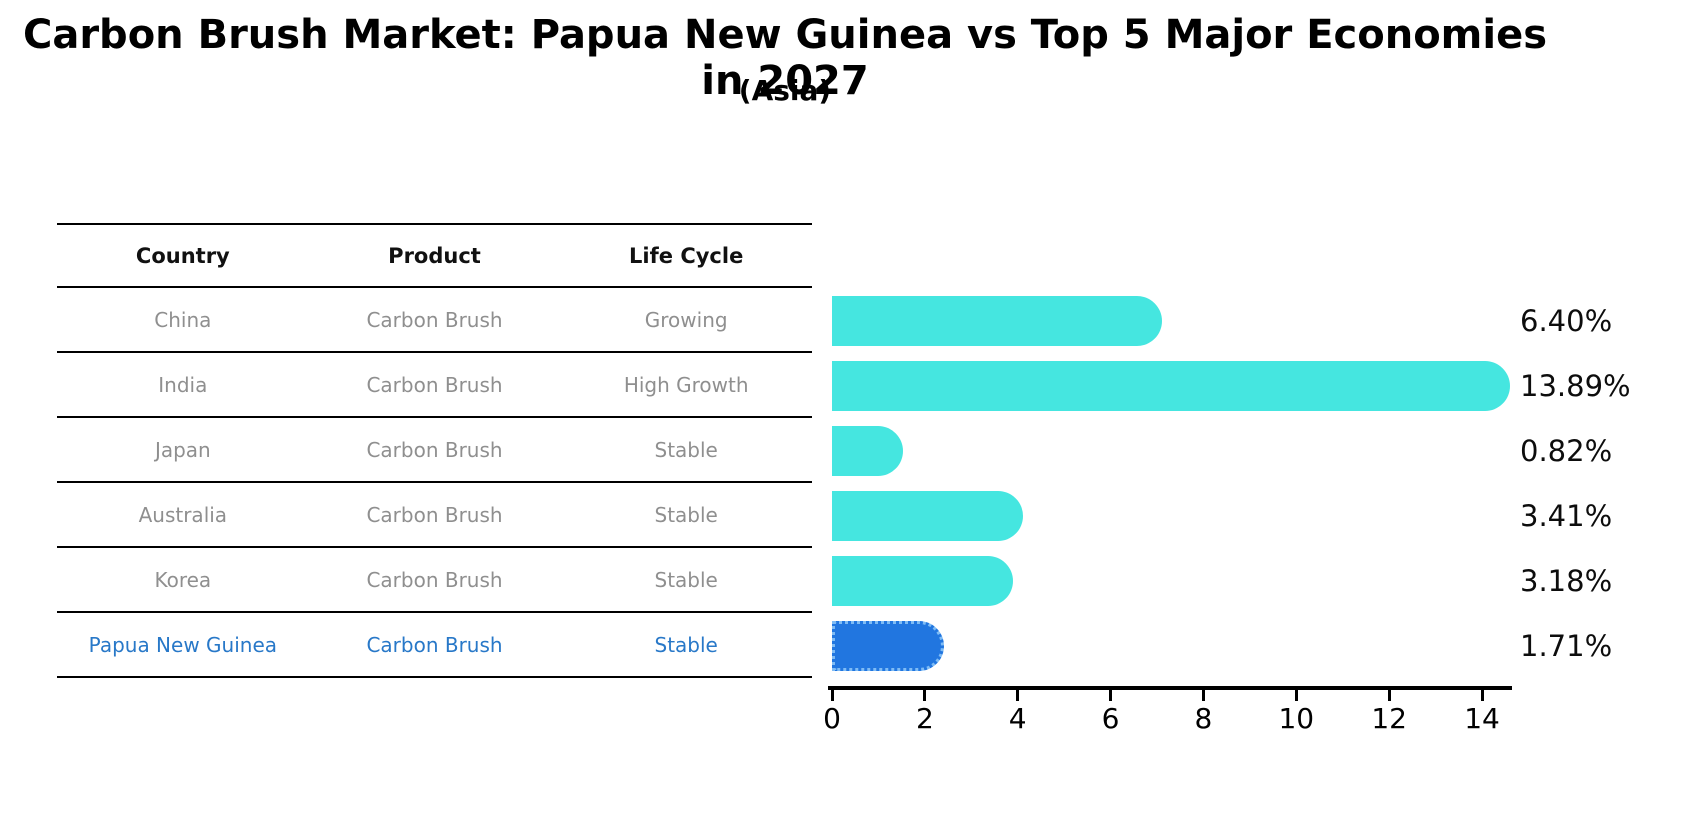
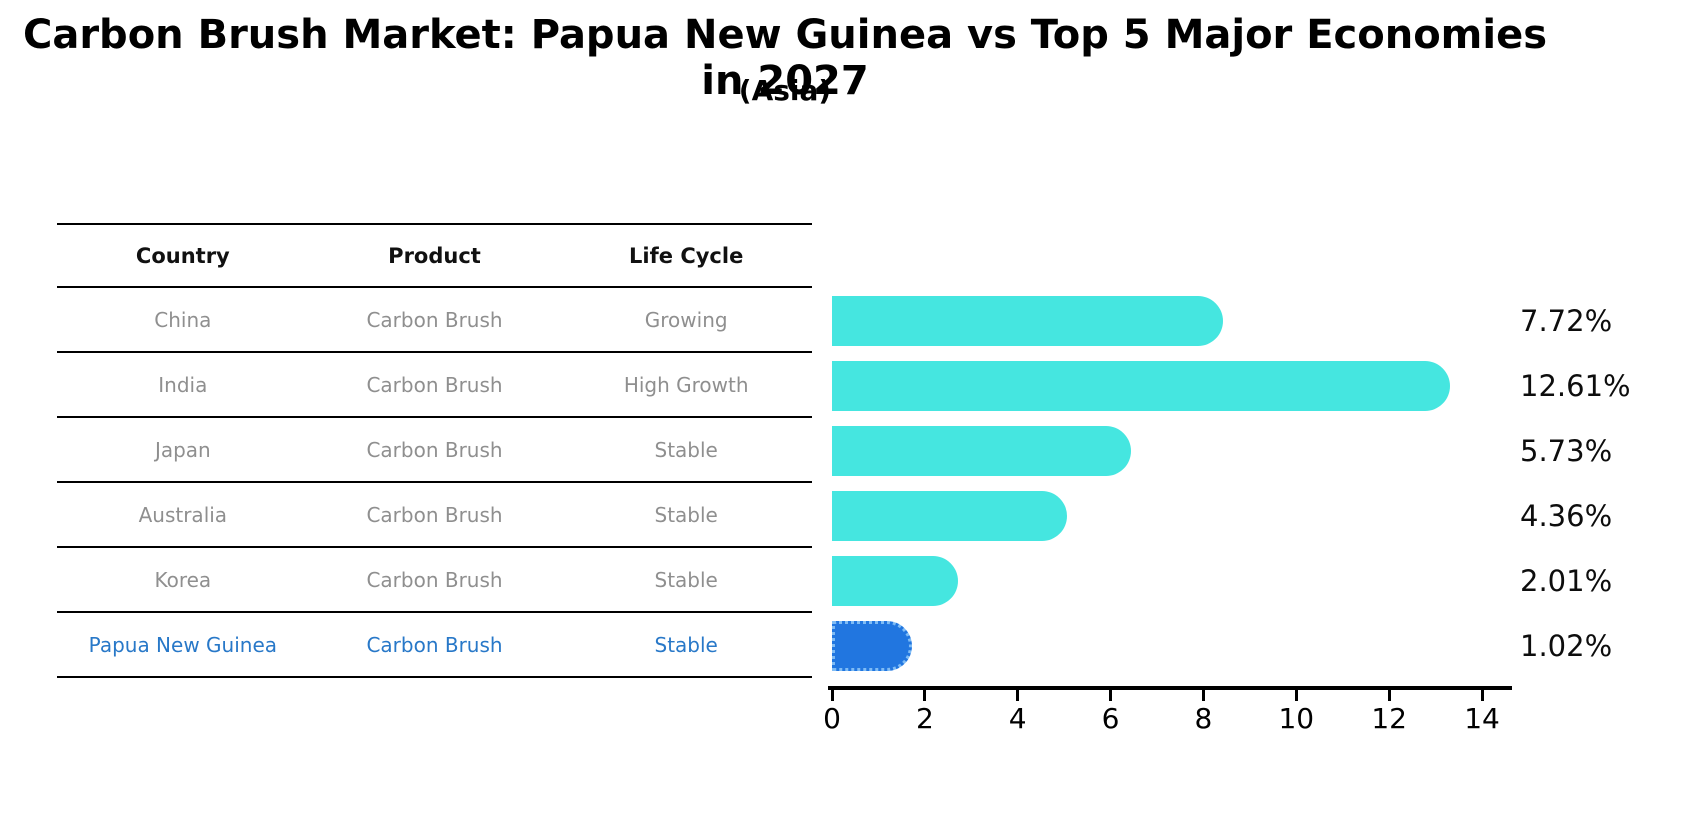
China: 6.40% -> 7.72%
India: 13.89% -> 12.61%
Japan: 0.82% -> 5.73%
Australia: 3.41% -> 4.36%
Korea: 3.18% -> 2.01%
Papua New Guinea: 1.71% -> 1.02%
